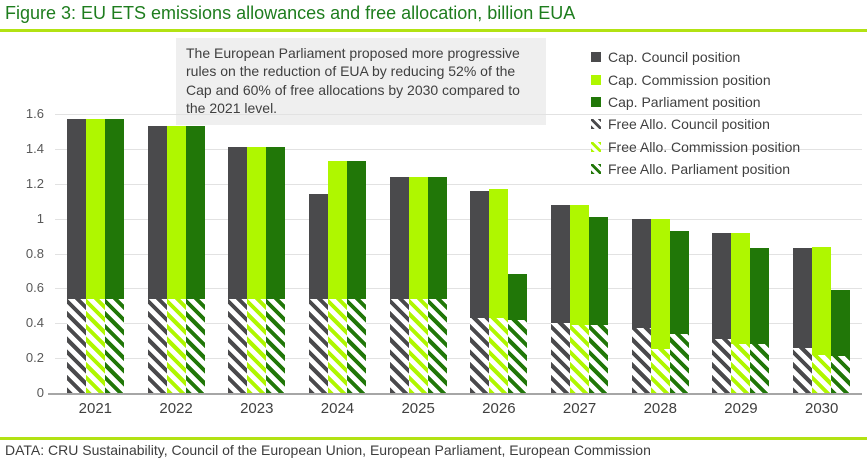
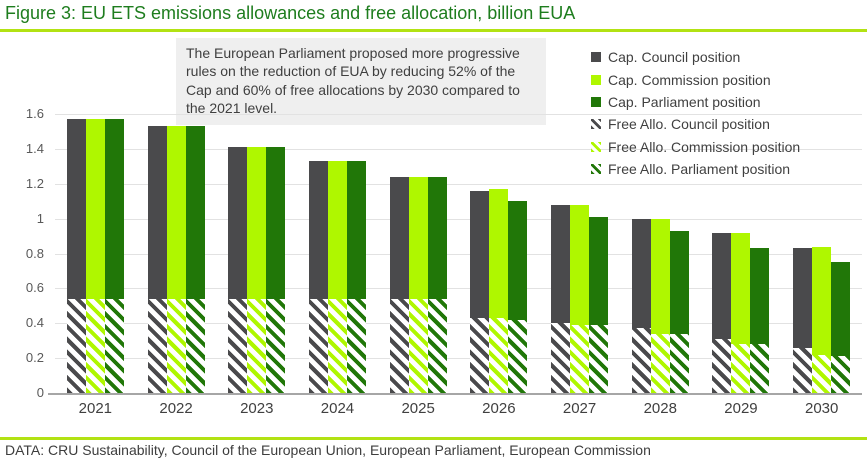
Cap. Council position/2024: 1.14 -> 1.33
Cap. Parliament position/2026: 0.68 -> 1.10
Free Allo. Commission position/2028: 0.25 -> 0.34
Cap. Parliament position/2030: 0.59 -> 0.75
